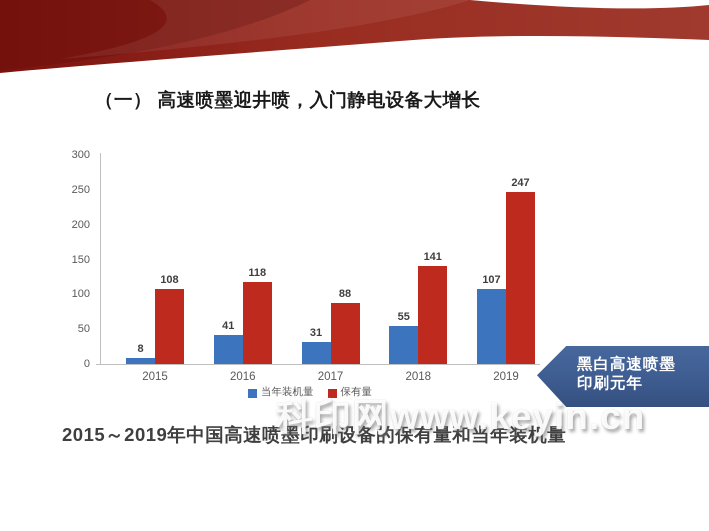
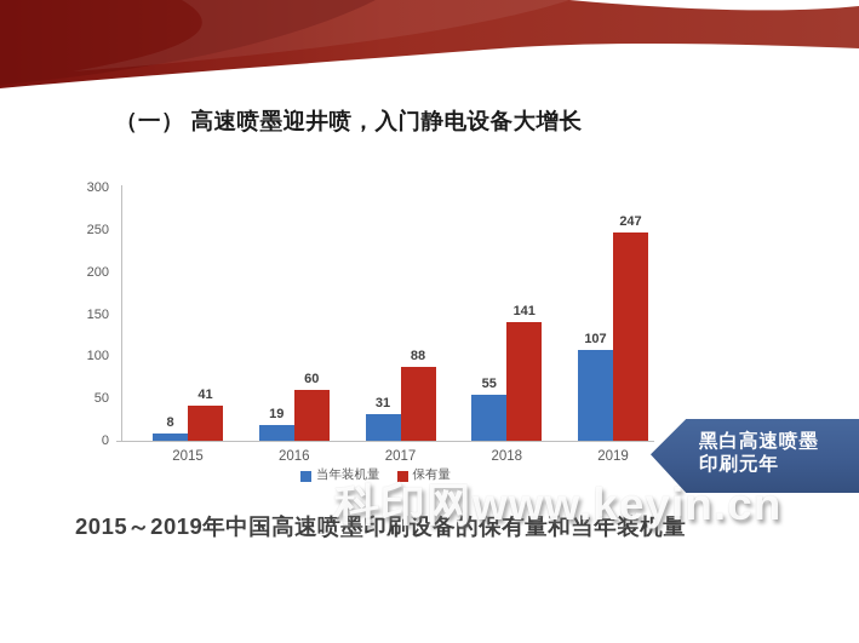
保有量/2015: 108 -> 41
当年装机量/2016: 41 -> 19
保有量/2016: 118 -> 60
